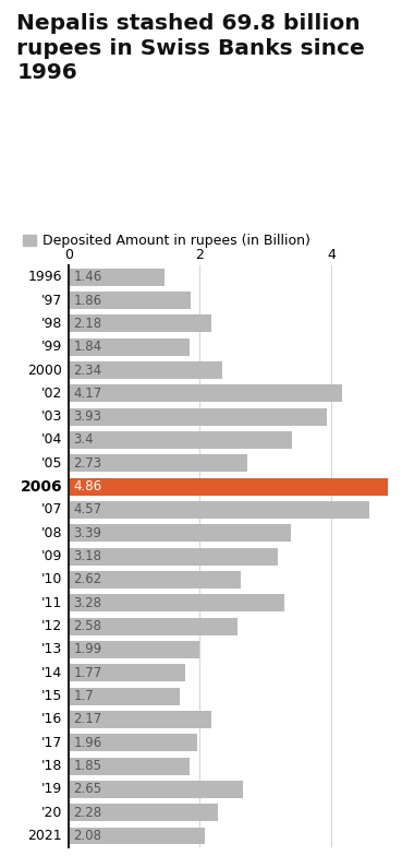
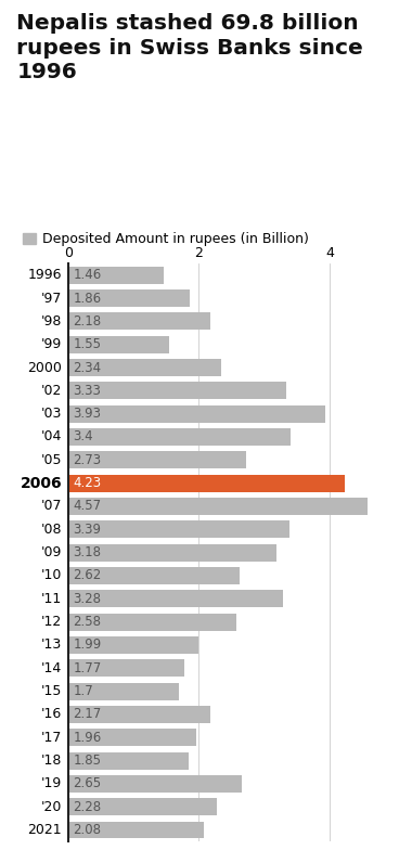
'99: 1.84 -> 1.55
'02: 4.17 -> 3.33
2006: 4.86 -> 4.23
